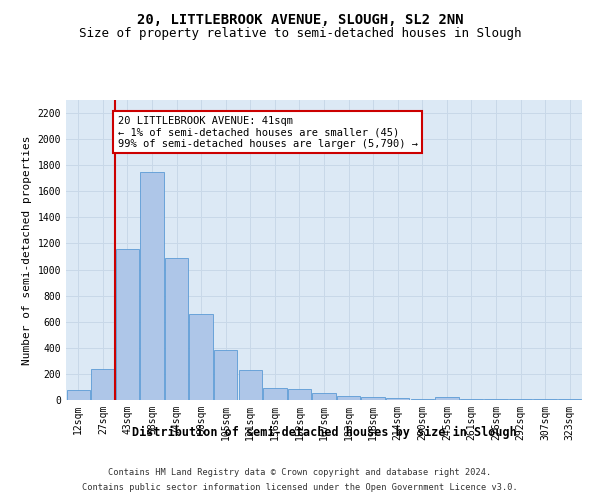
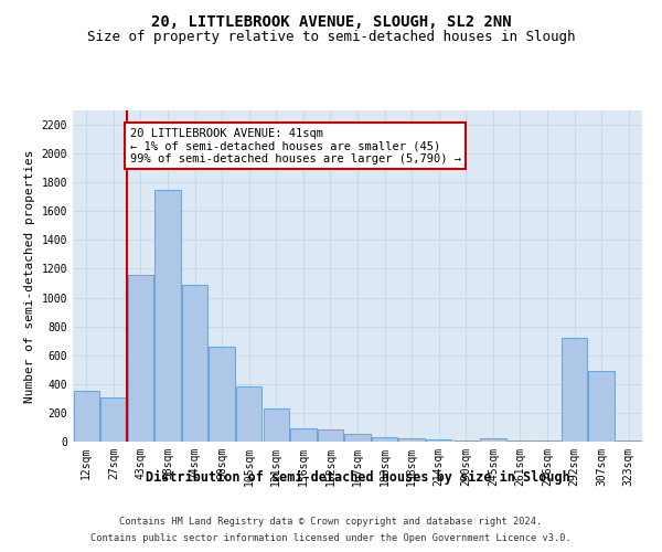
12sqm: 80 -> 350
27sqm: 240 -> 310
292sqm: 0 -> 720
307sqm: 0 -> 490
